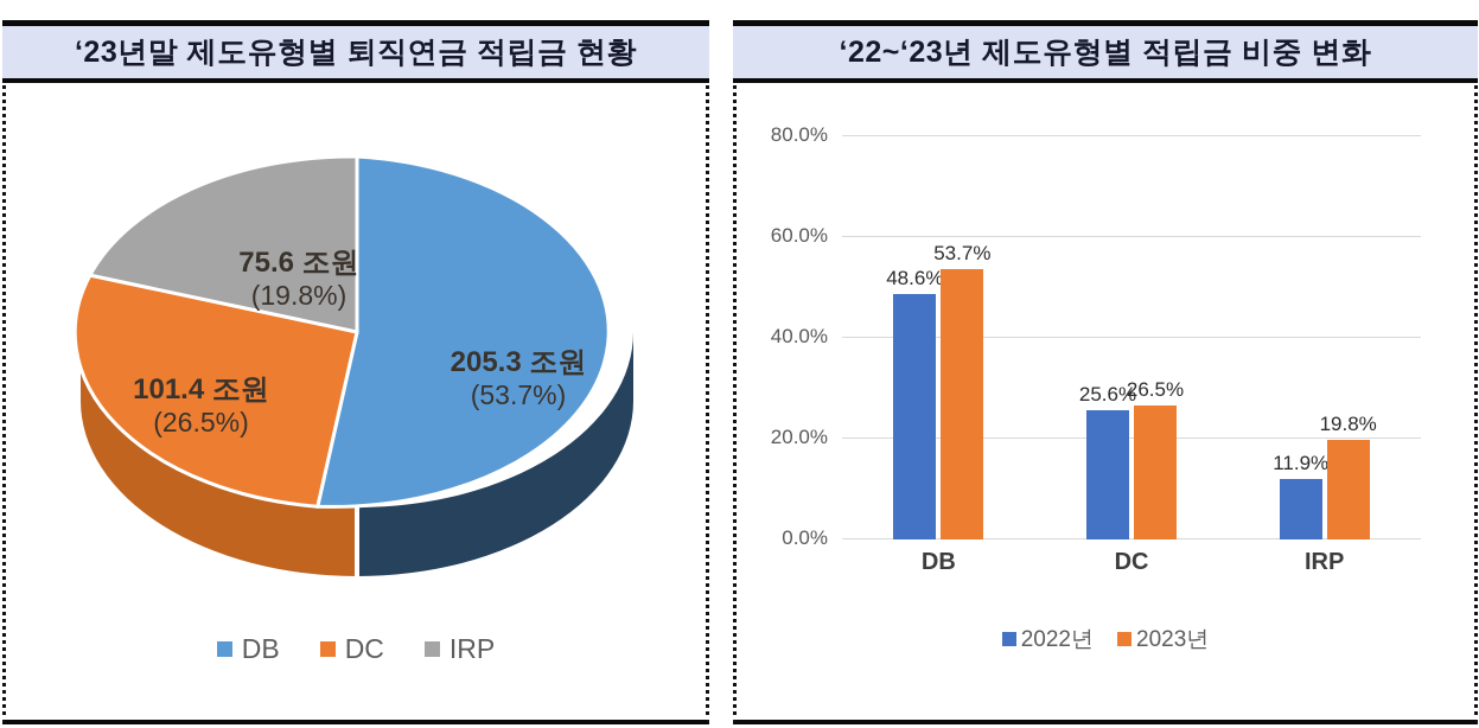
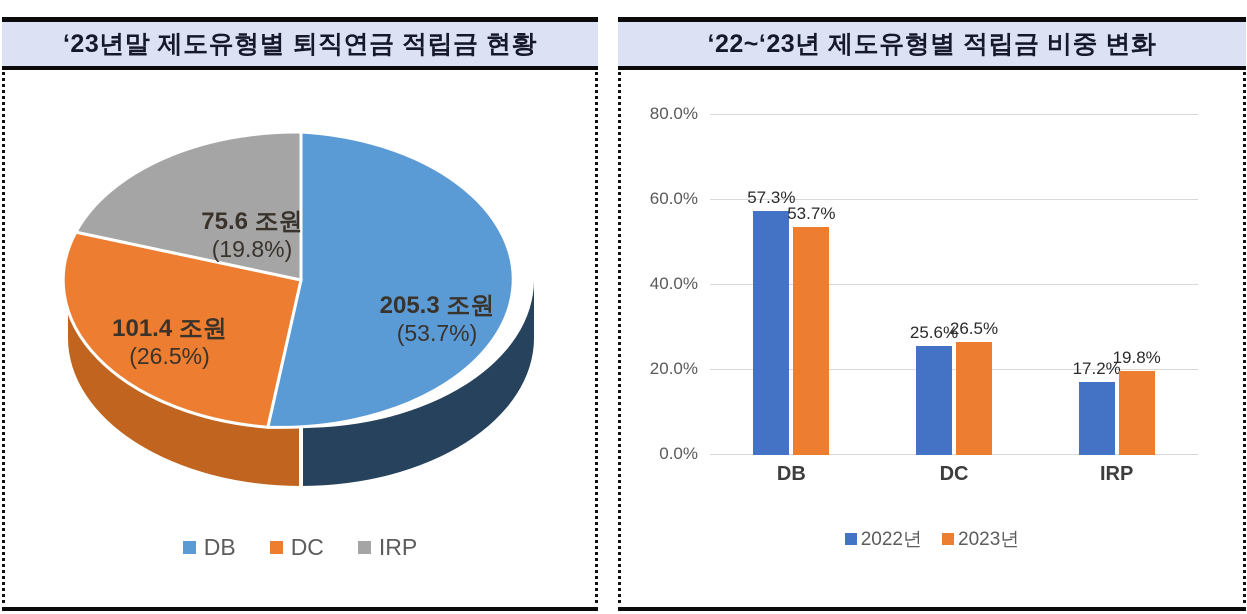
‘22~‘23년 제도유형별 적립금 비중 변화/2022년/DB: 48.6% -> 57.3%
‘22~‘23년 제도유형별 적립금 비중 변화/2022년/IRP: 11.9% -> 17.2%
